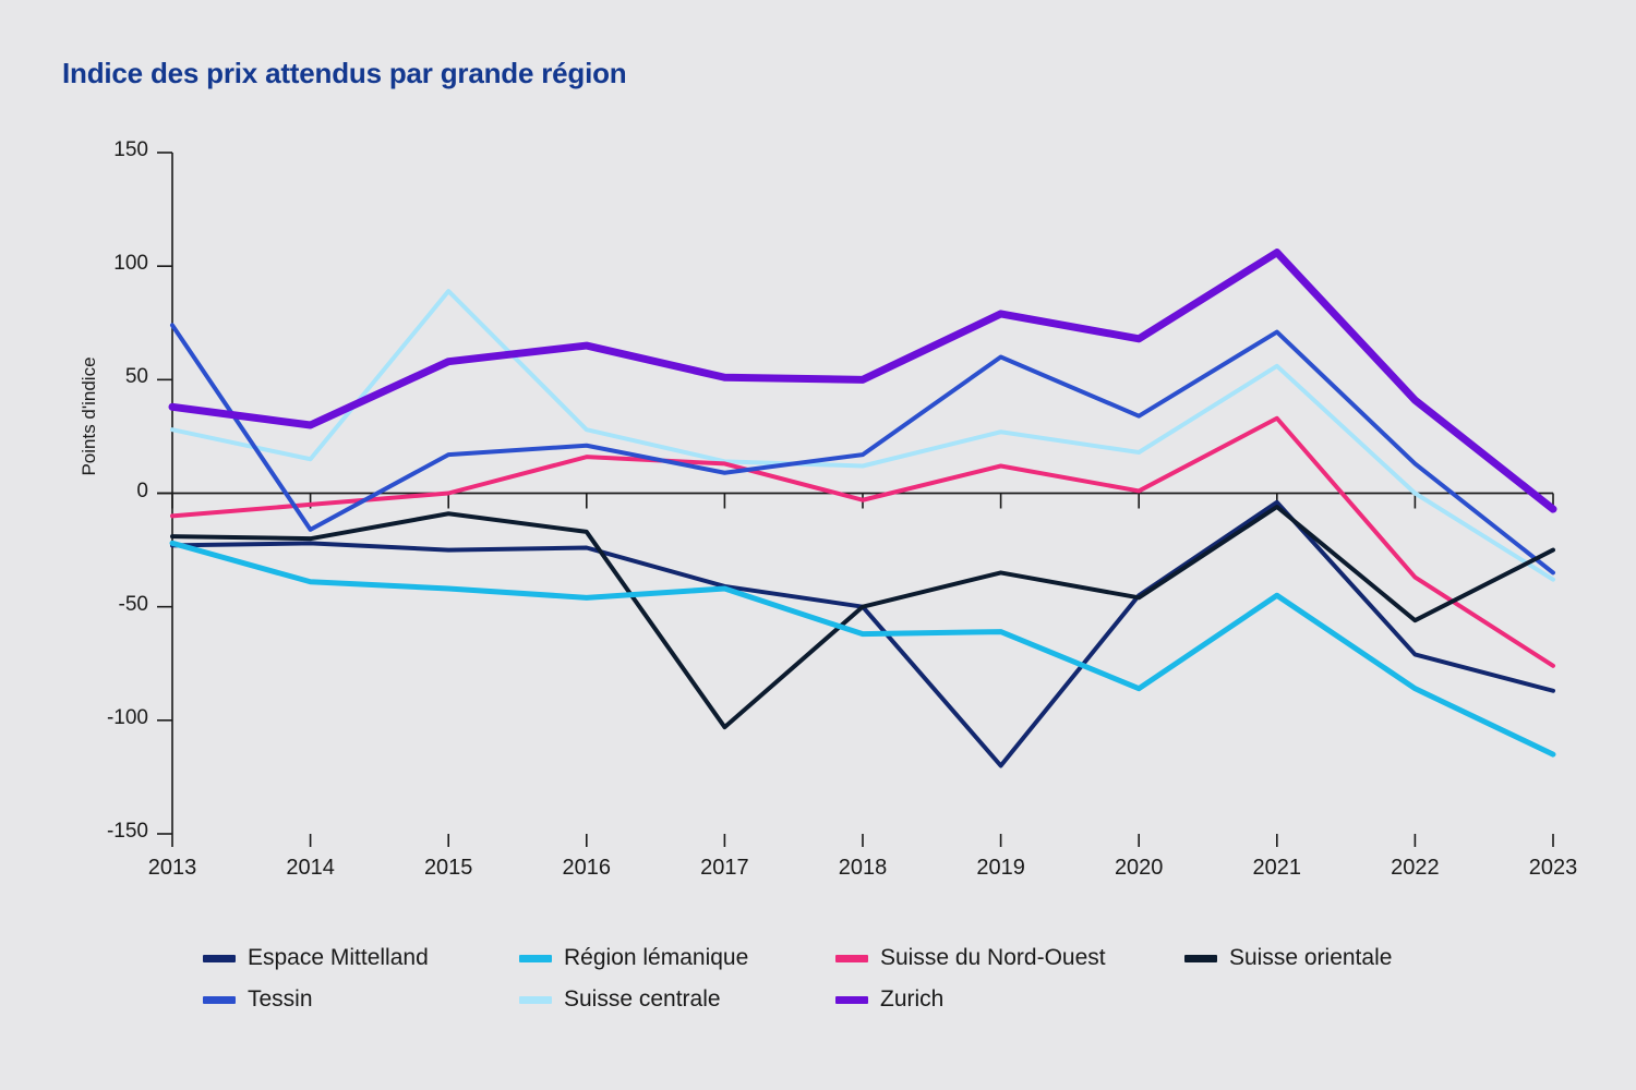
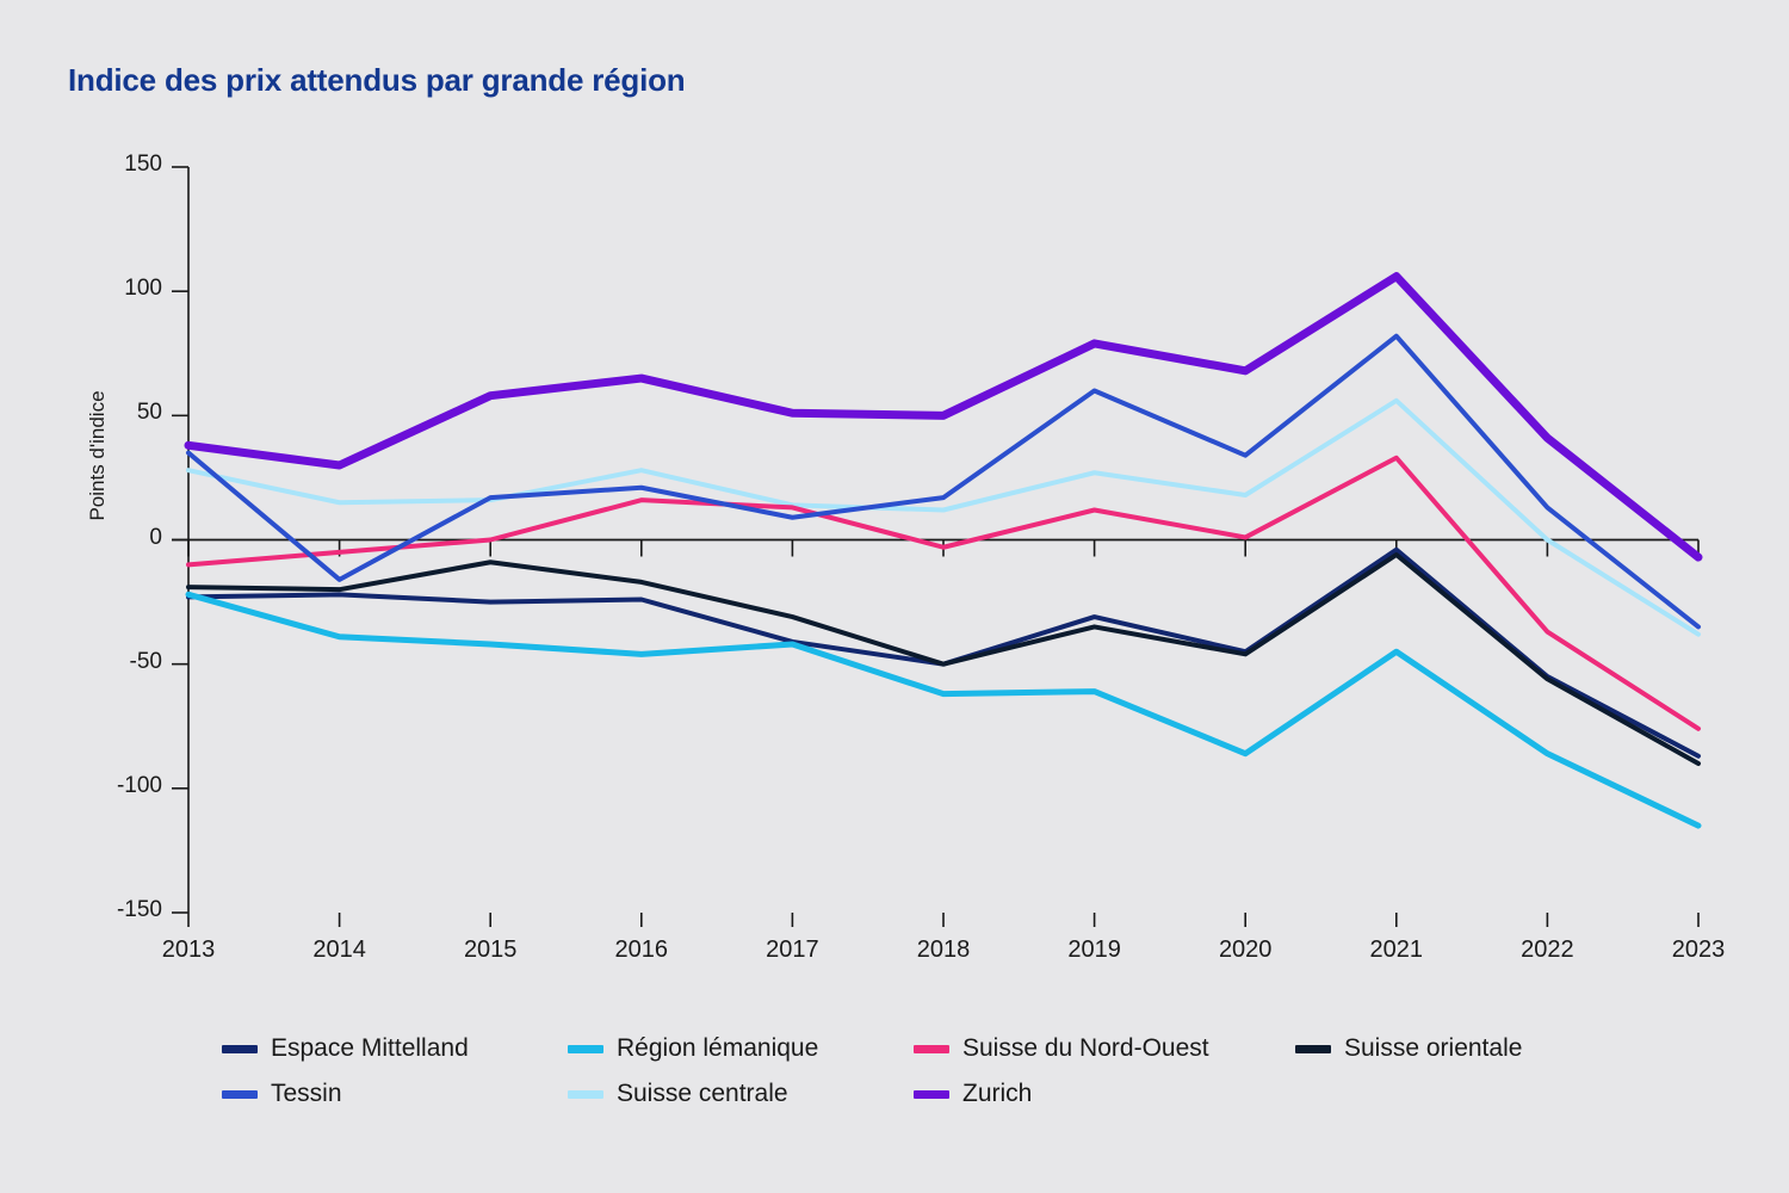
Tessin/2013: 74 -> 35
Suisse centrale/2015: 89 -> 16
Suisse orientale/2017: -103 -> -31
Espace Mittelland/2019: -120 -> -31
Tessin/2021: 71 -> 82
Espace Mittelland/2022: -71 -> -55
Suisse orientale/2023: -25 -> -90
